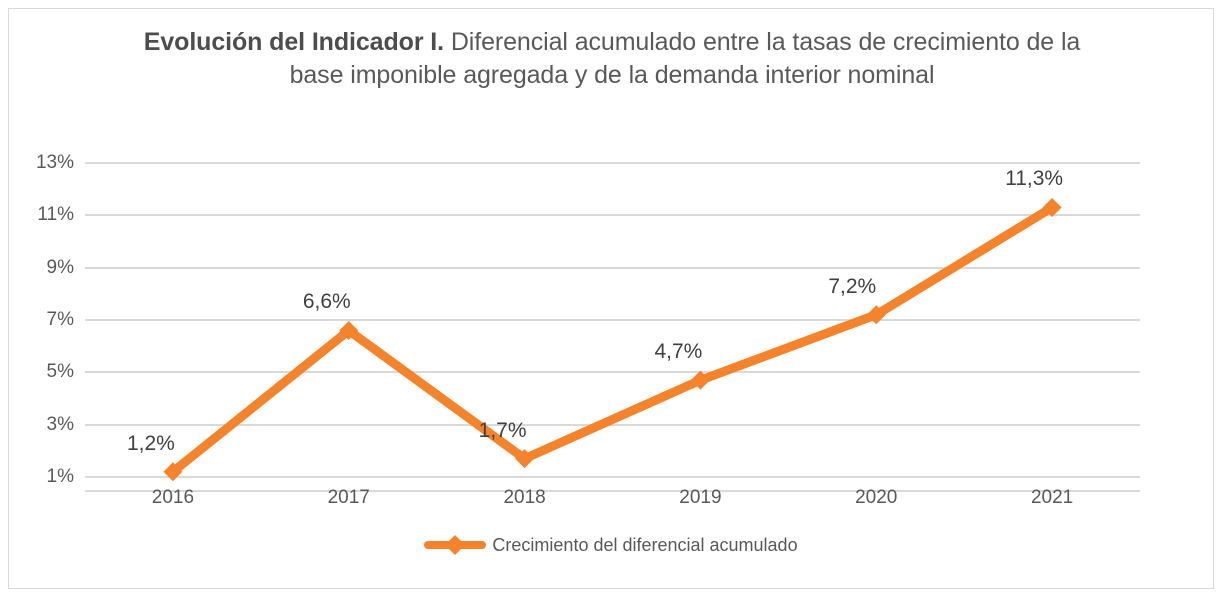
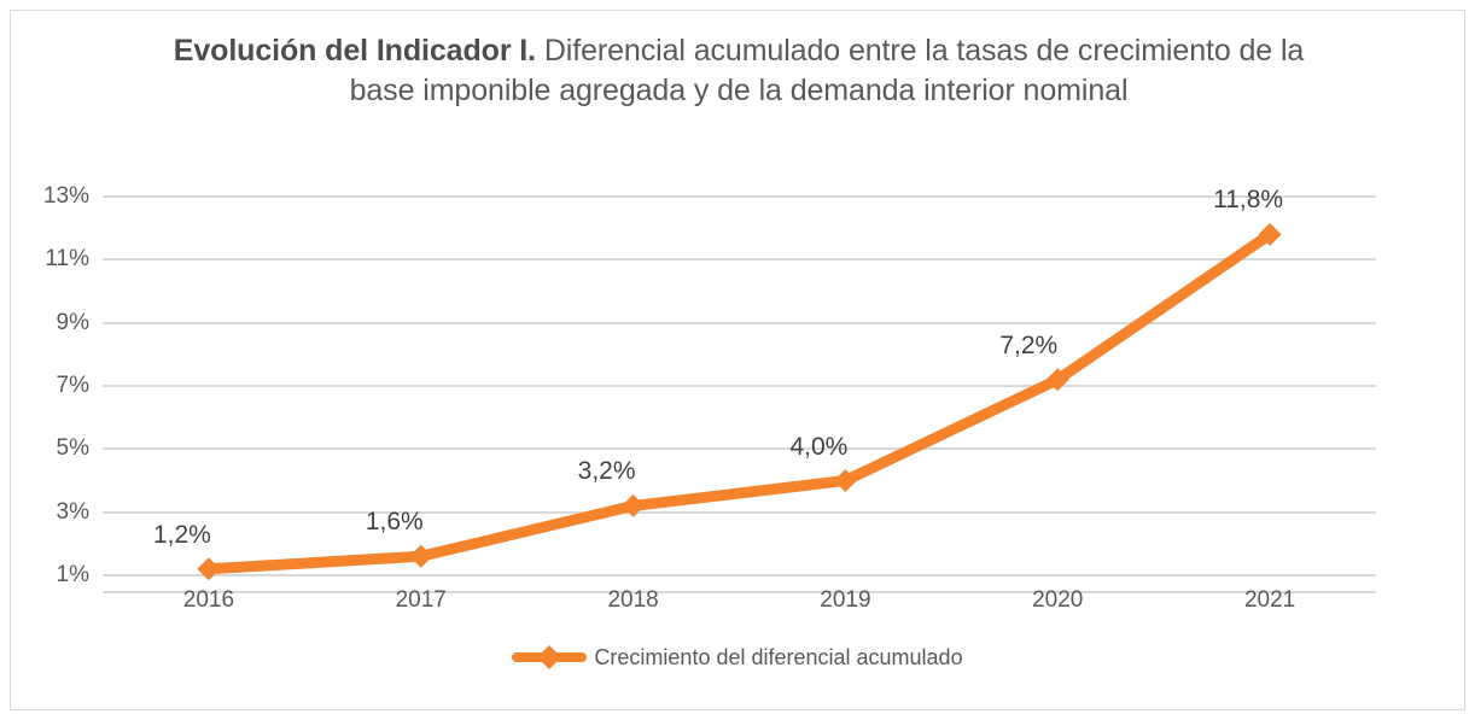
2017: 6,6% -> 1,6%
2018: 1,7% -> 3,2%
2019: 4,7% -> 4,0%
2021: 11,3% -> 11,8%
